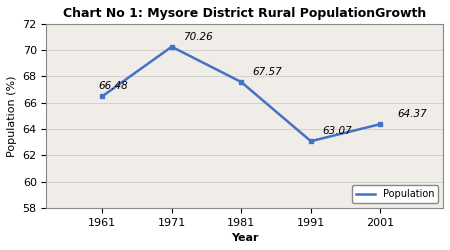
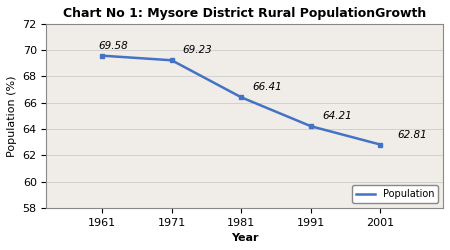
1961: 66.48 -> 69.58
1971: 70.26 -> 69.23
1981: 67.57 -> 66.41
1991: 63.07 -> 64.21
2001: 64.37 -> 62.81
